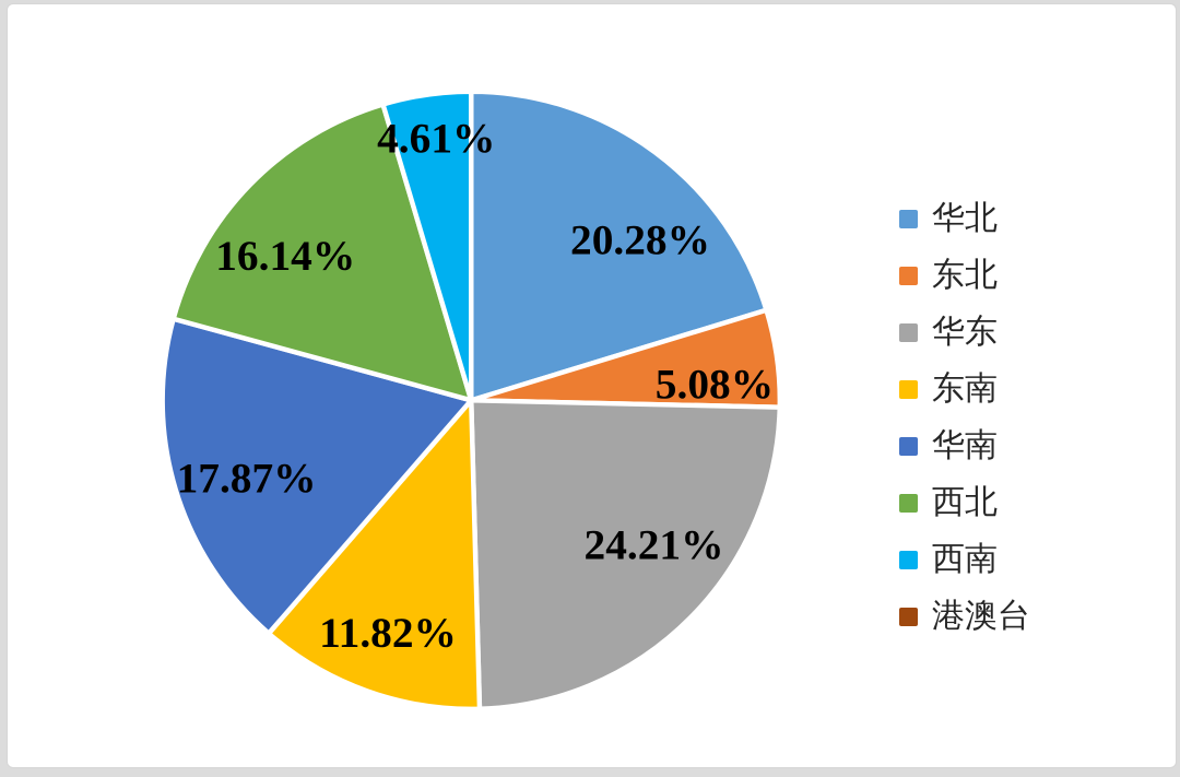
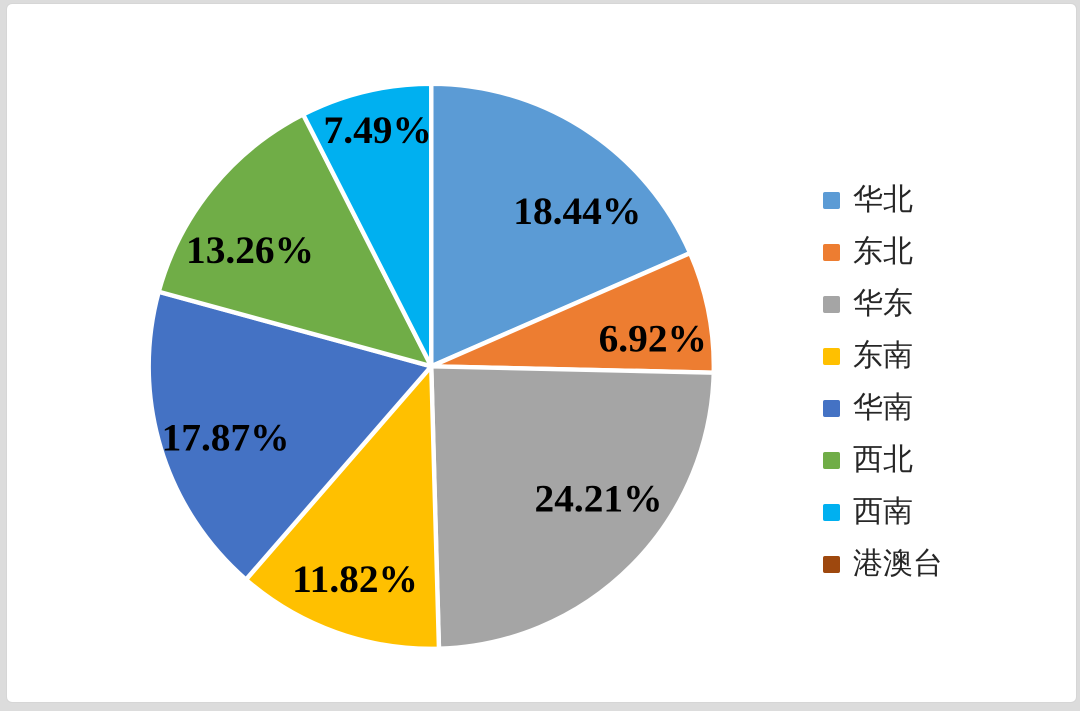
华北: 20.28% -> 18.44%
东北: 5.08% -> 6.92%
西北: 16.14% -> 13.26%
西南: 4.61% -> 7.49%
